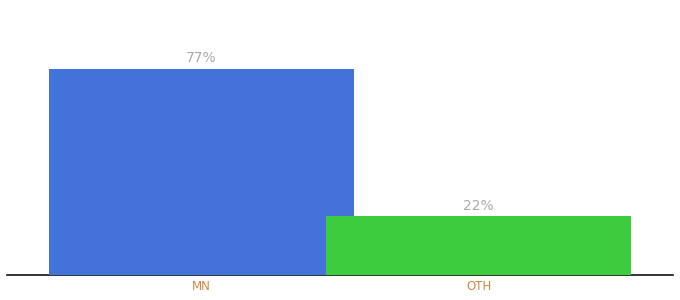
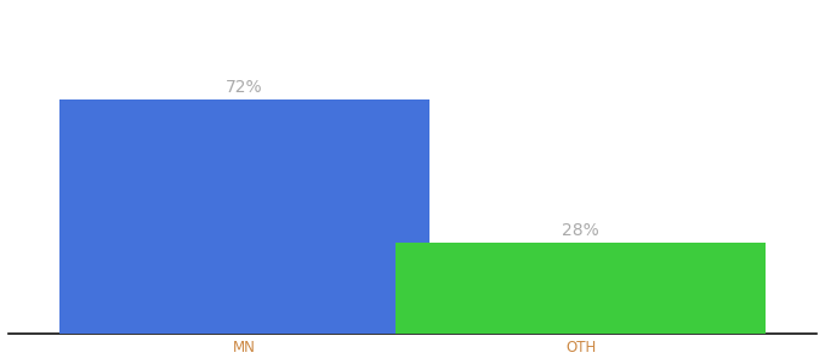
MN: 77% -> 72%
OTH: 22% -> 28%
